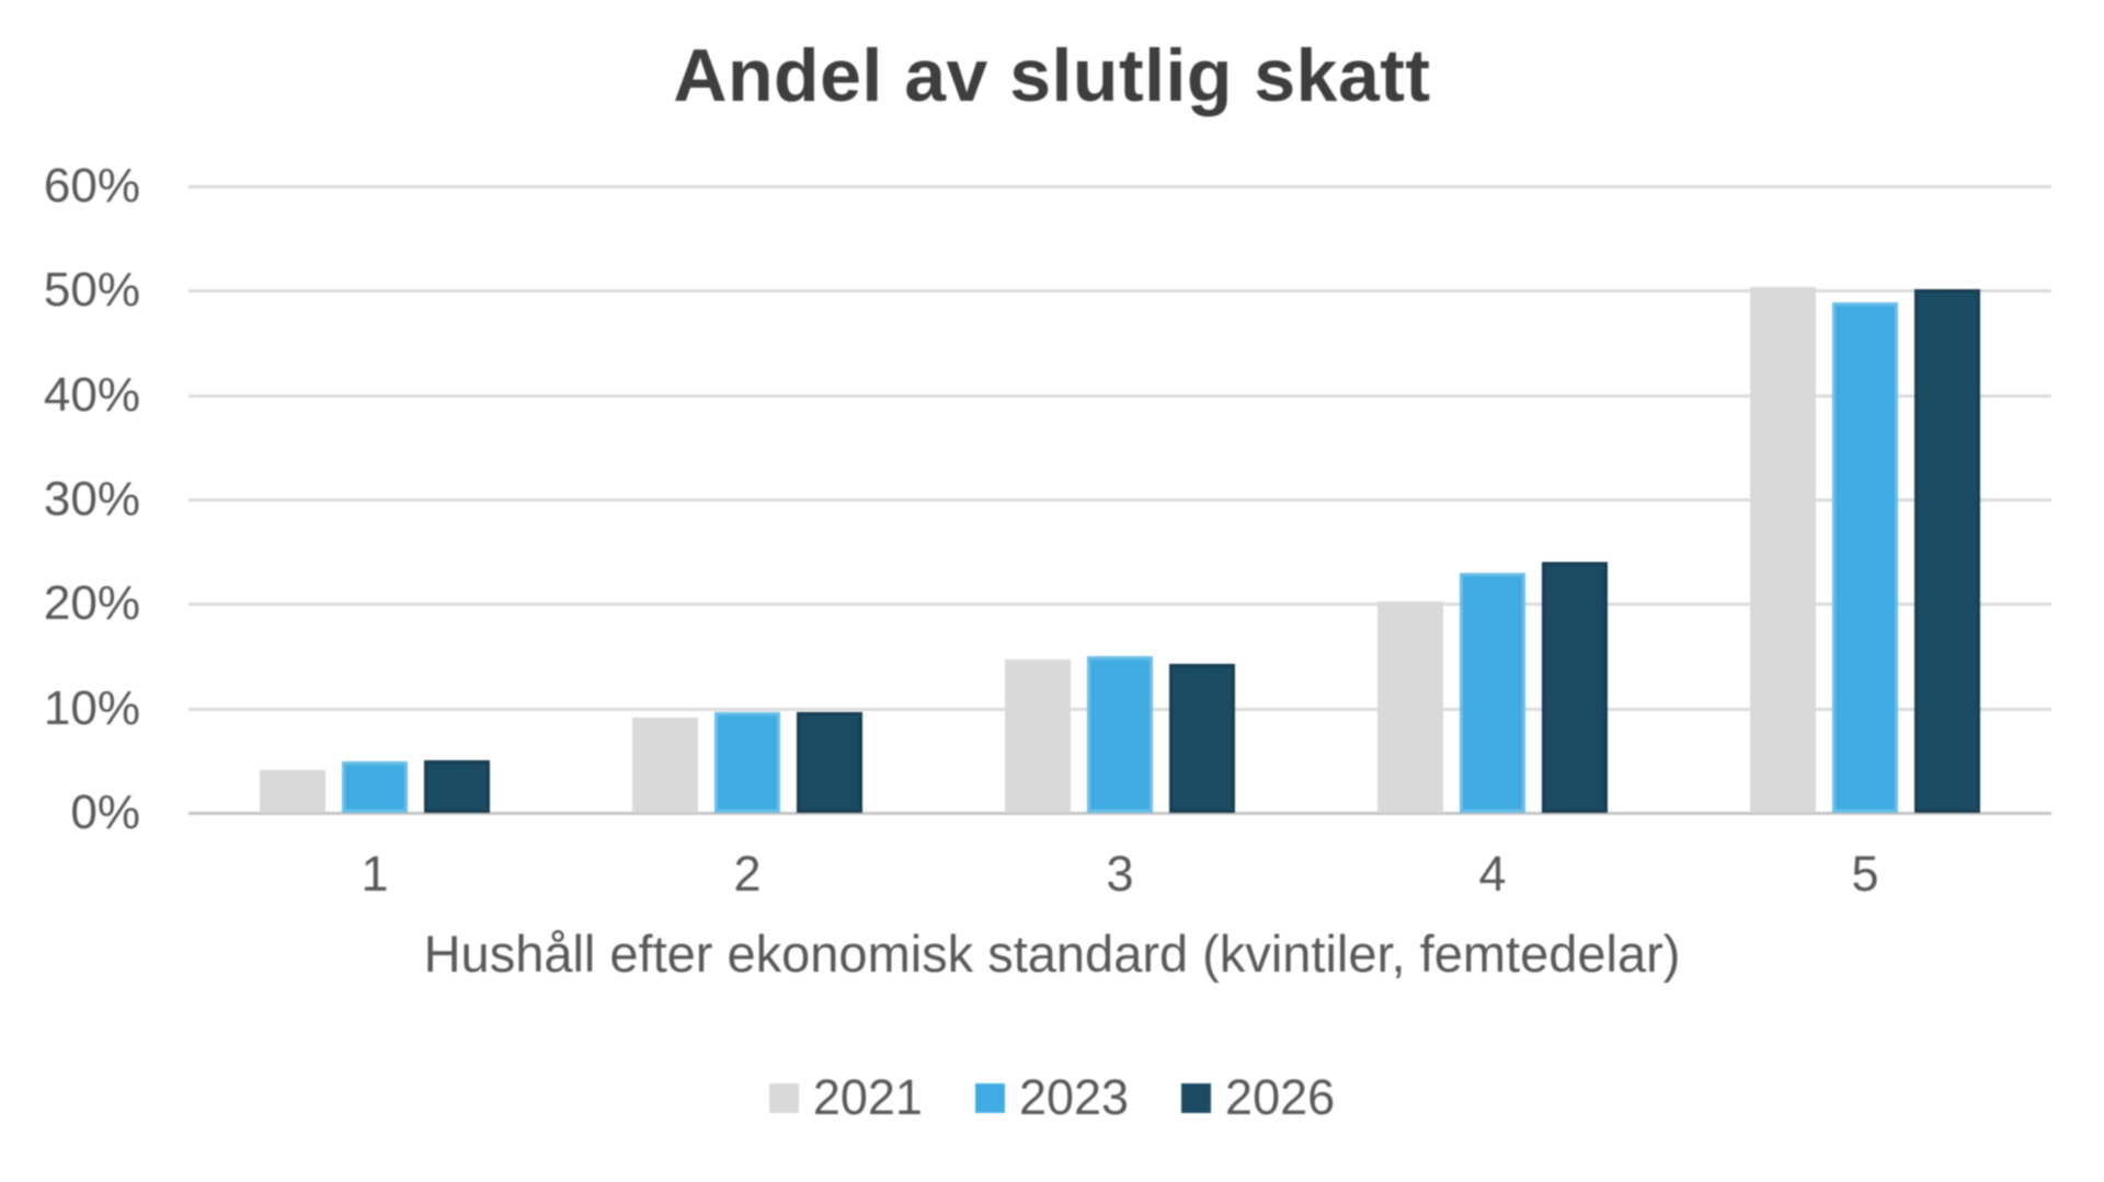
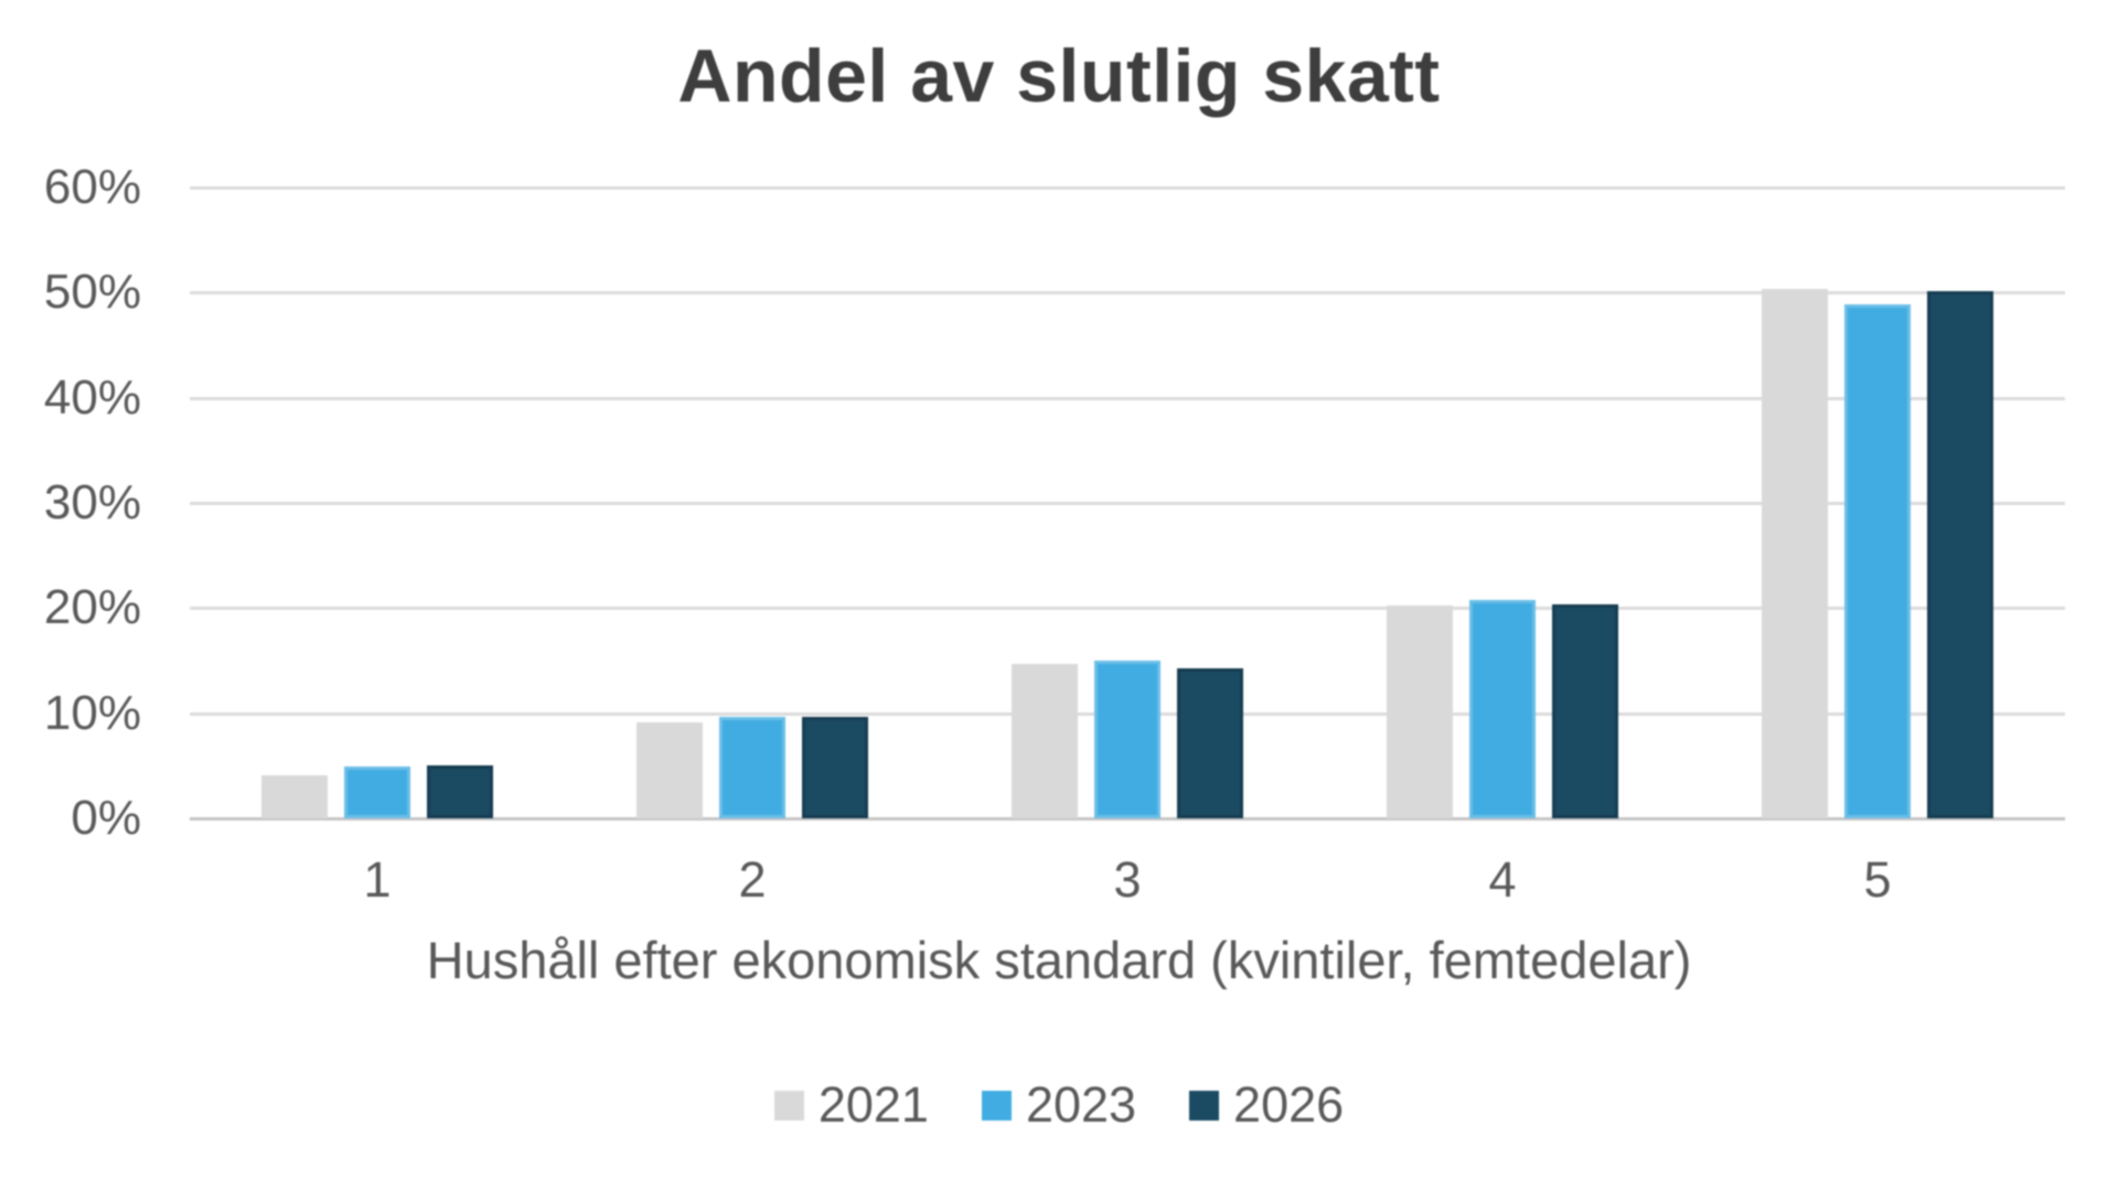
2023/4: 23% -> 21%
2026/4: 24% -> 20%
